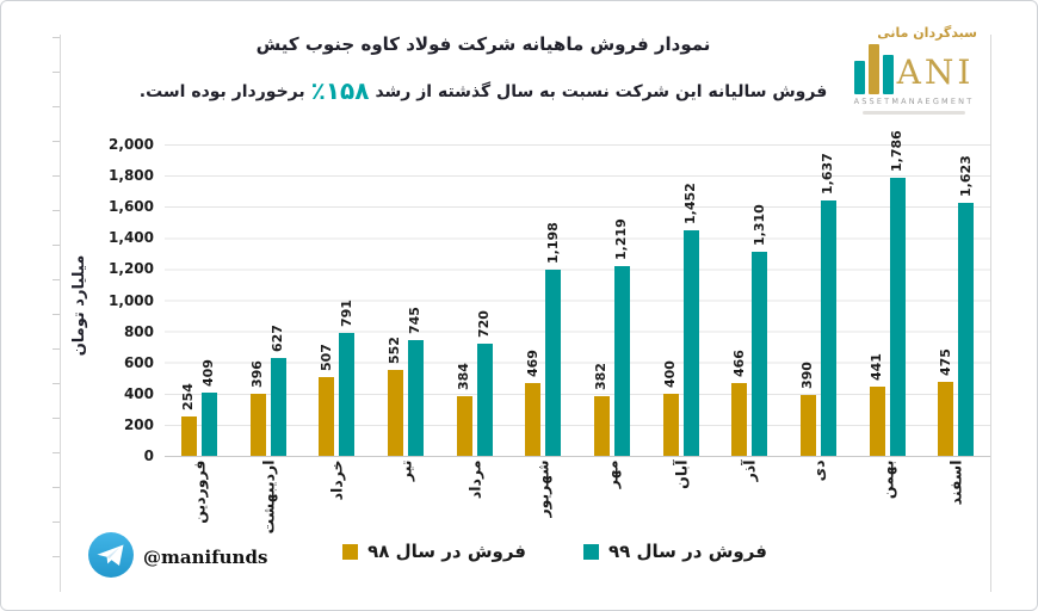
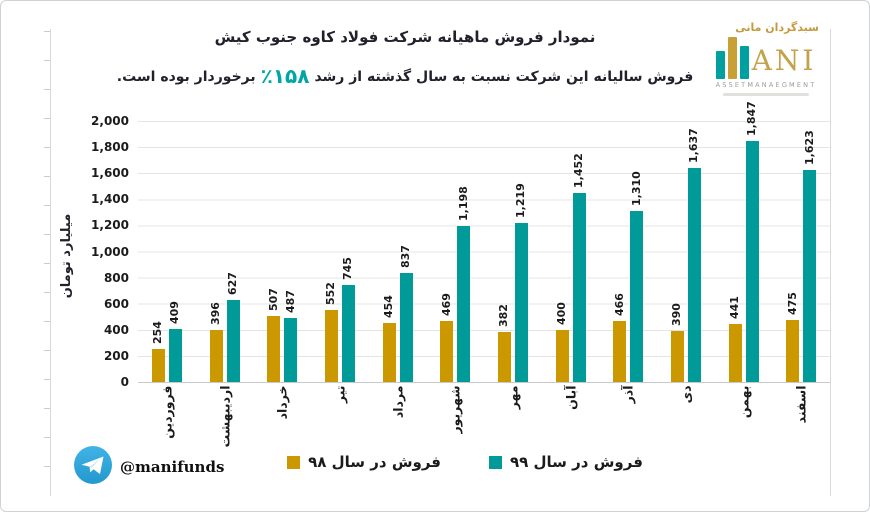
فروش در سال ۹۹/خرداد: 791 -> 487
فروش در سال ۹۸/مرداد: 384 -> 454
فروش در سال ۹۹/مرداد: 720 -> 837
فروش در سال ۹۹/بهمن: 1,786 -> 1,847
